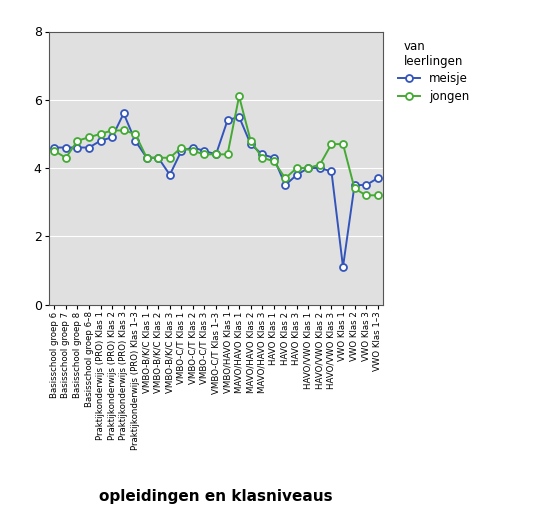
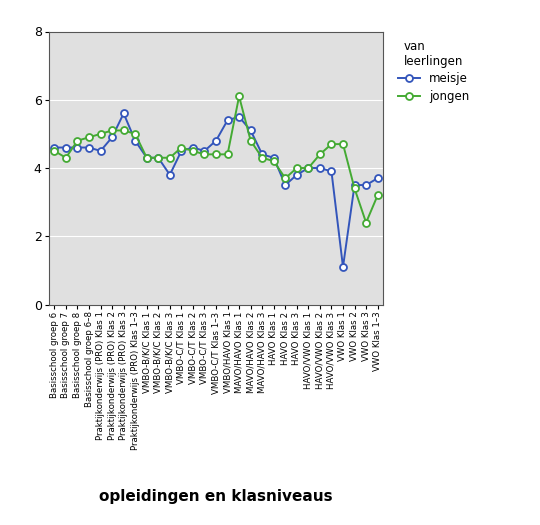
meisje/Praktijkonderwijs (PRO) Klas 1: 4.8 -> 4.5
meisje/VMBO-C/T Klas 1–3: 4.4 -> 4.8
meisje/MAVO/HAVO Klas 2: 4.7 -> 5.1
jongen/HAVO/VWO Klas 2: 4.1 -> 4.4
jongen/VWO Klas 3: 3.2 -> 2.4
